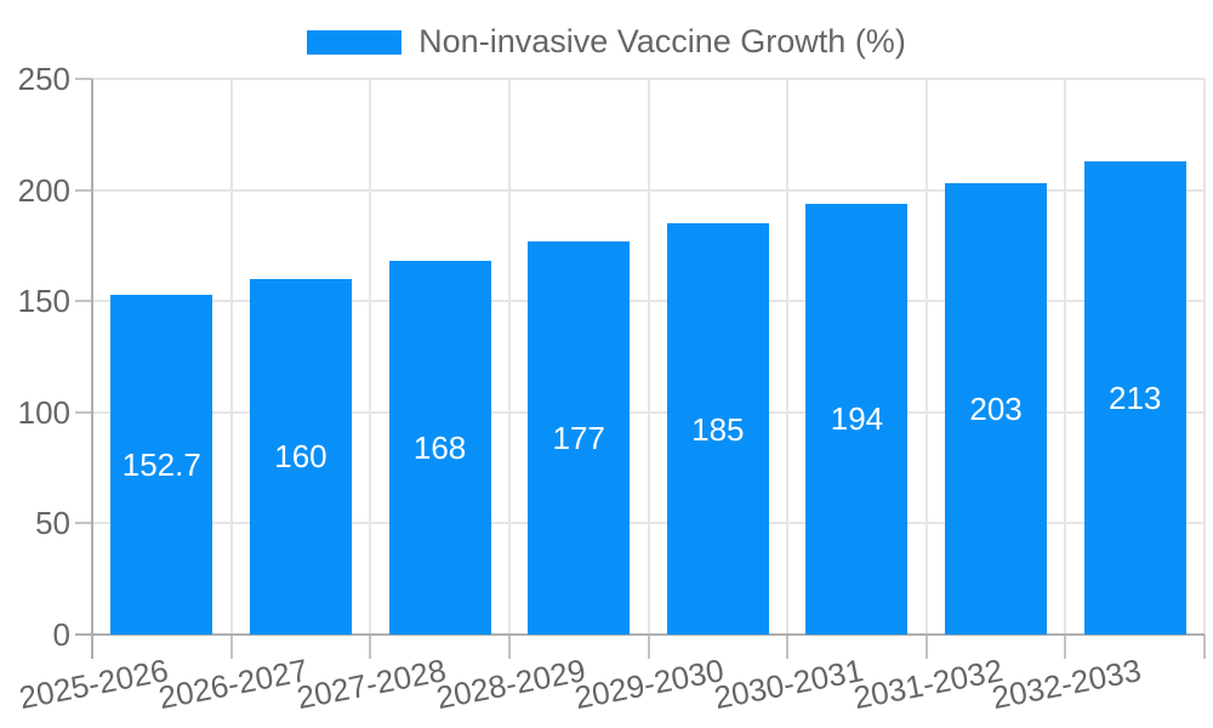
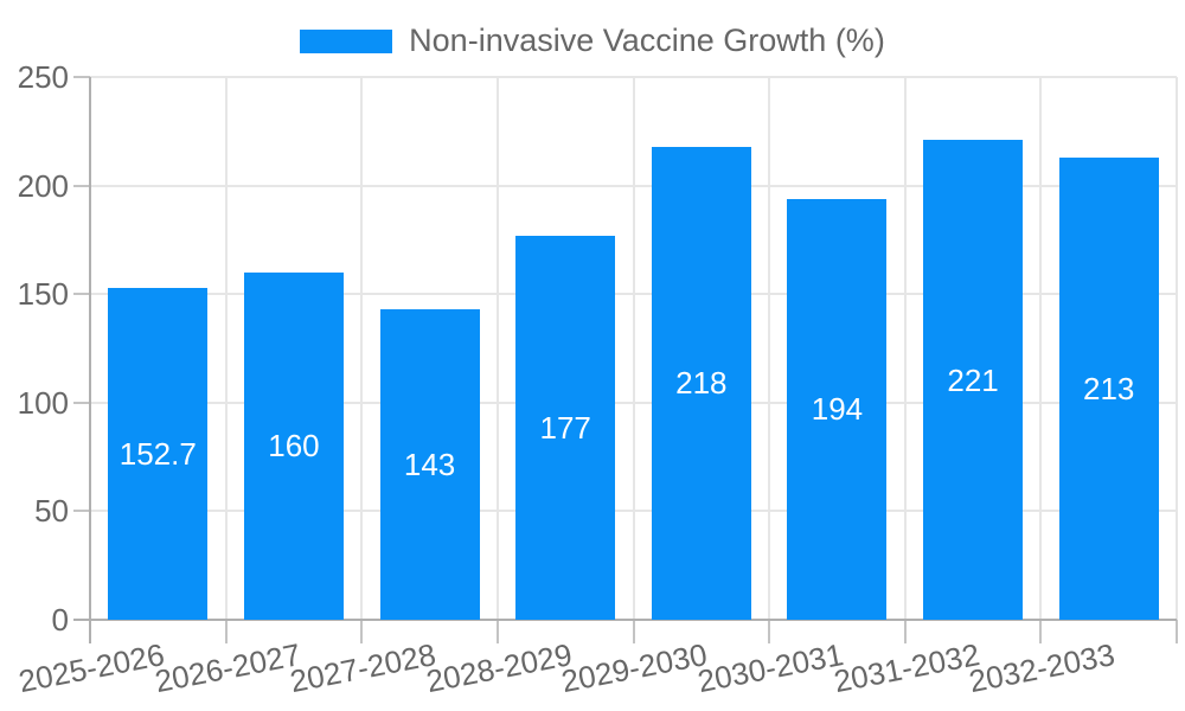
2027-2028: 168 -> 143
2029-2030: 185 -> 218
2031-2032: 203 -> 221
